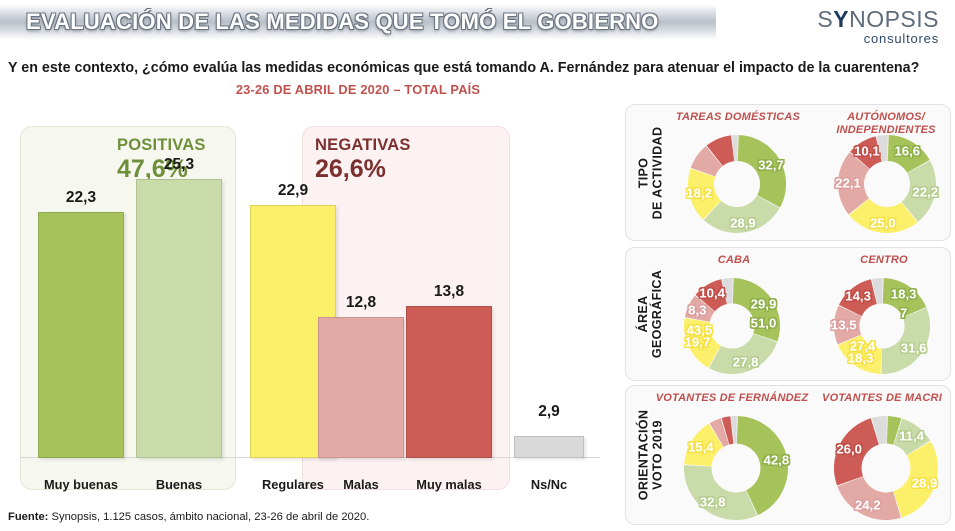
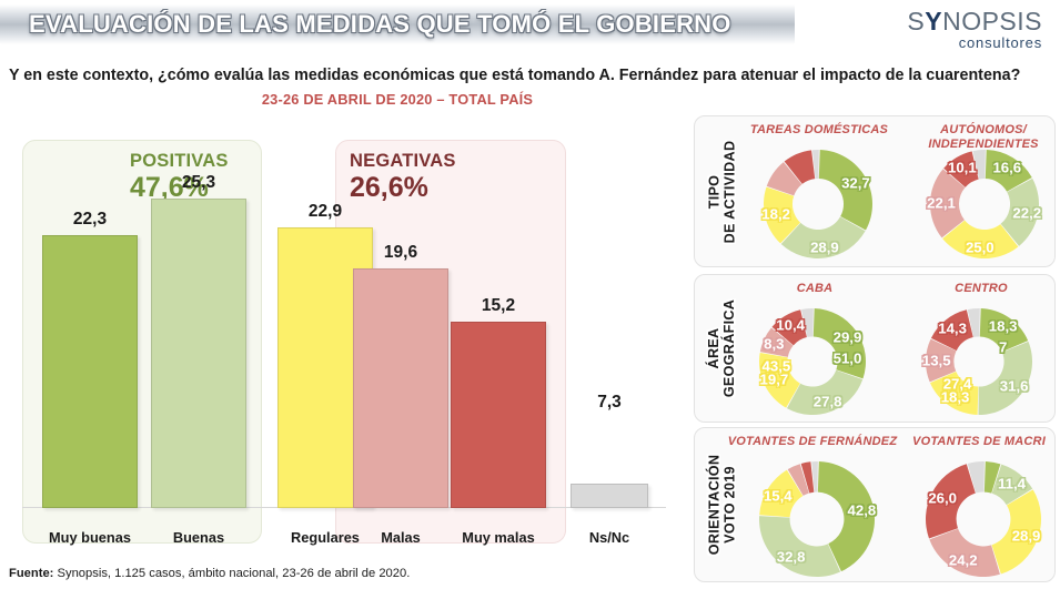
Malas: 12,8 -> 19,6
Muy malas: 13,8 -> 15,2
Ns/Nc: 2,9 -> 7,3
